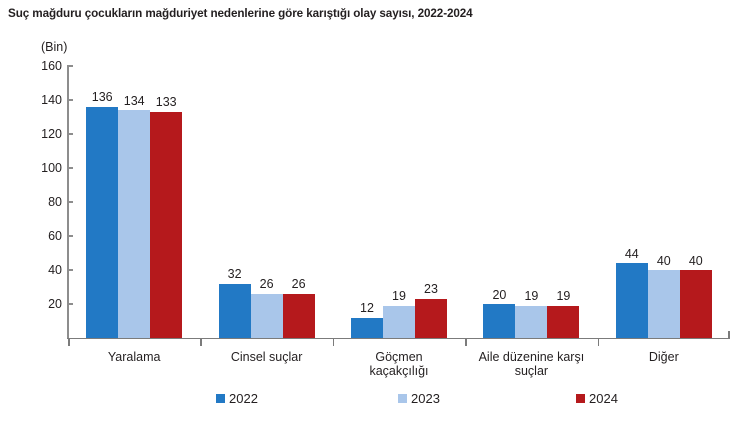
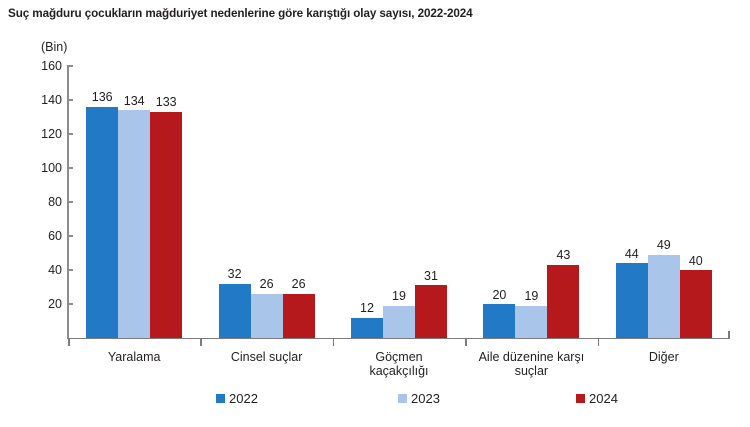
2024/Göçmen kaçakçılığı: 23 -> 31
2024/Aile düzenine karşı suçlar: 19 -> 43
2023/Diğer: 40 -> 49
